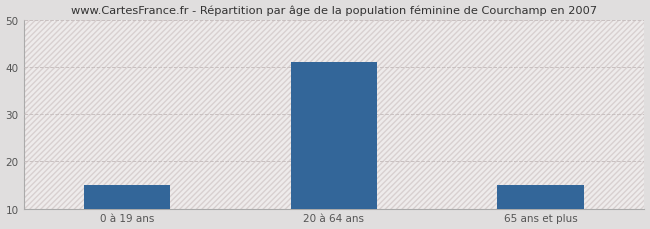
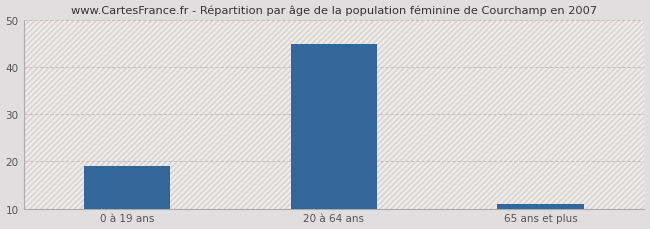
0 à 19 ans: 15 -> 19
20 à 64 ans: 41 -> 45
65 ans et plus: 15 -> 11
